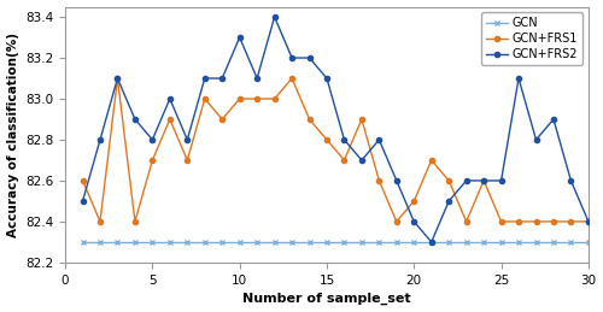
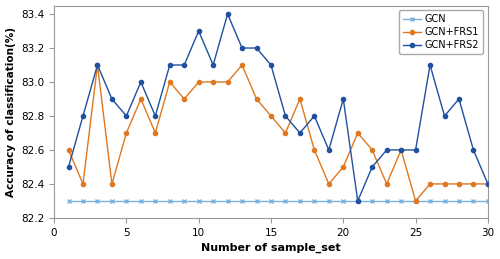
GCN+FRS2/20: 82.4 -> 82.9
GCN+FRS1/25: 82.4 -> 82.3
